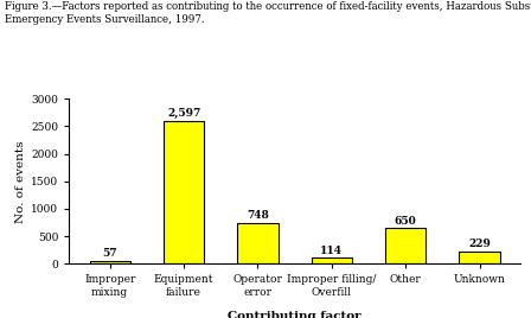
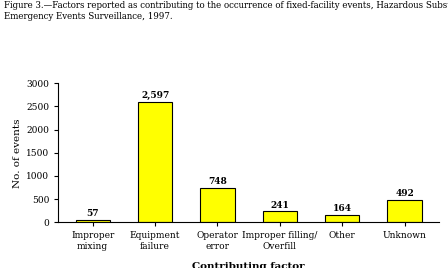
Improper filling/ Overfill: 114 -> 241
Other: 650 -> 164
Unknown: 229 -> 492
